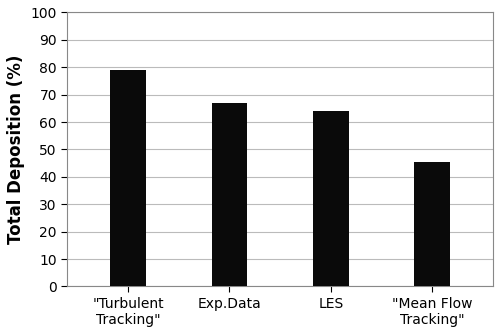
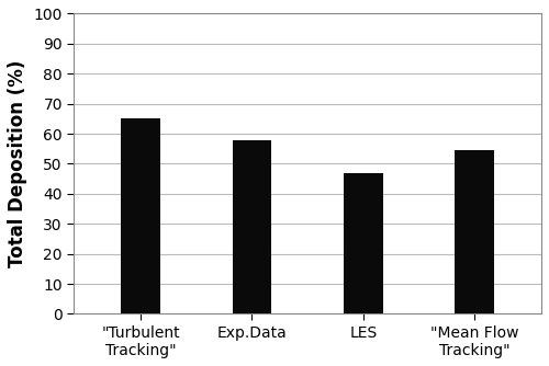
"Turbulent Tracking": 79.0 -> 65.0
Exp.Data: 67.0 -> 58.0
LES: 64.0 -> 47.0
"Mean Flow Tracking": 45.5 -> 54.5
